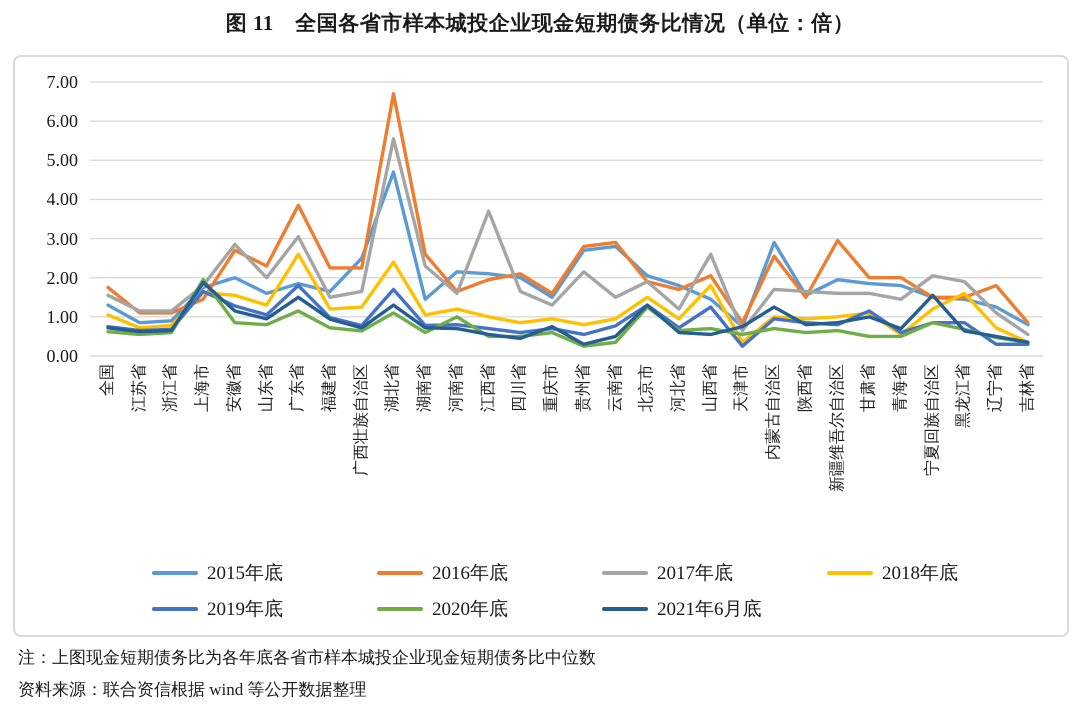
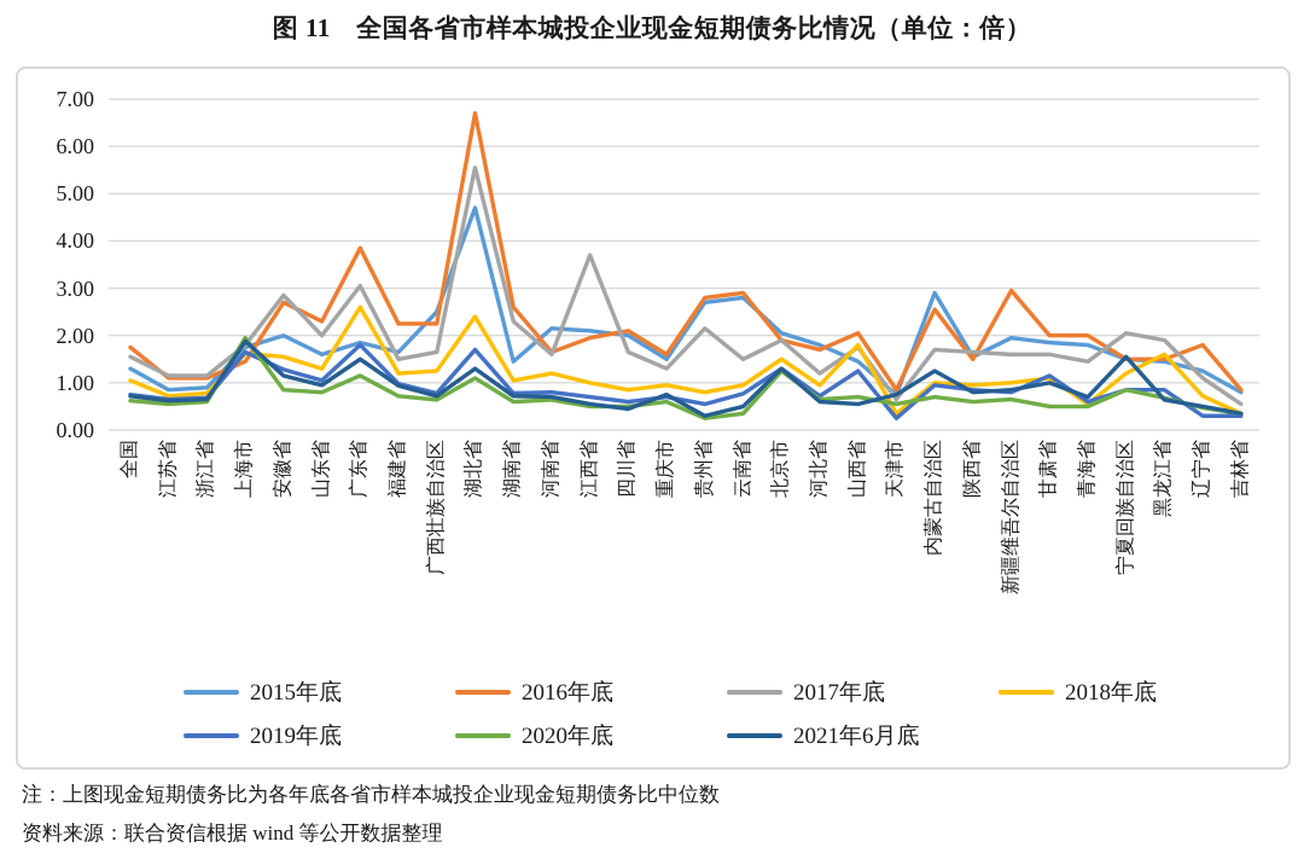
2020年底/河南省: 1.0 -> 0.6
2017年底/山西省: 2.6 -> 1.8
